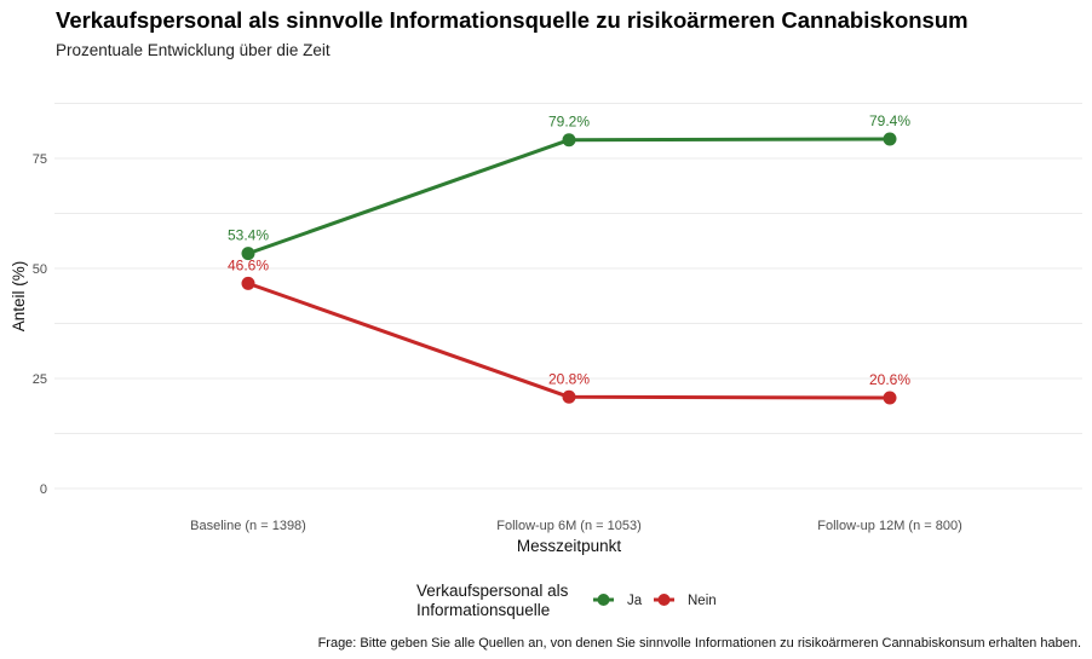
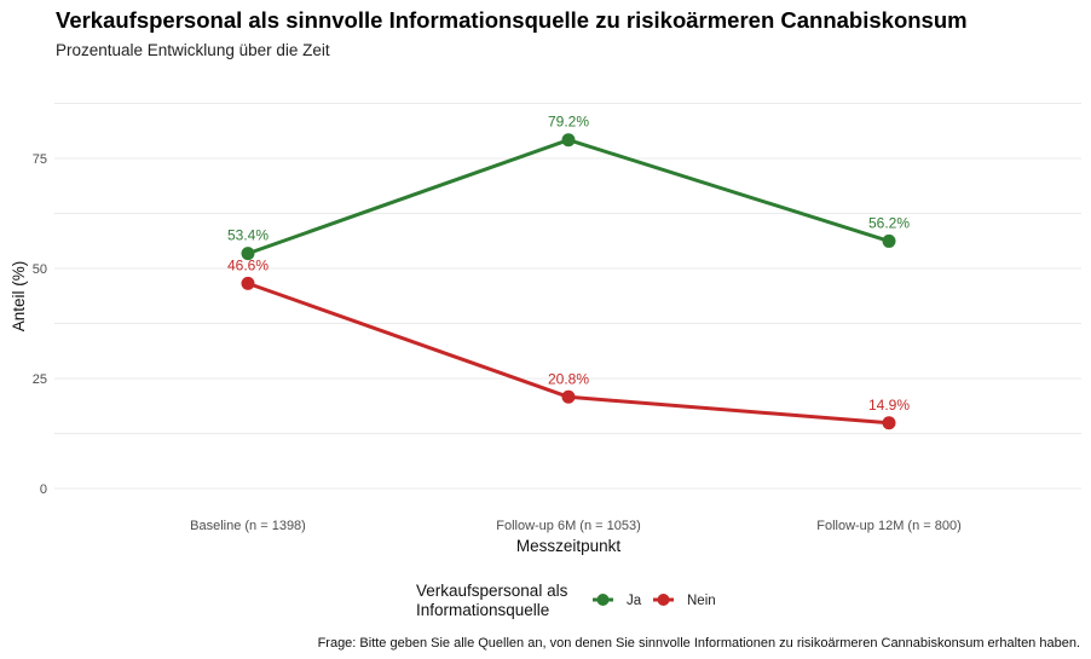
Ja/Follow-up 12M (n = 800): 79.4% -> 56.2%
Nein/Follow-up 12M (n = 800): 20.6% -> 14.9%
